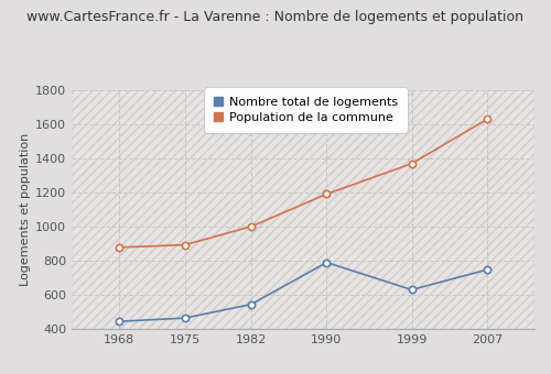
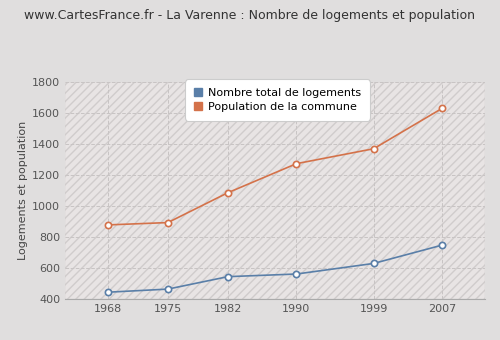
Population de la commune/1982: 1000 -> 1080
Nombre total de logements/1990: 790 -> 560
Population de la commune/1990: 1190 -> 1270
